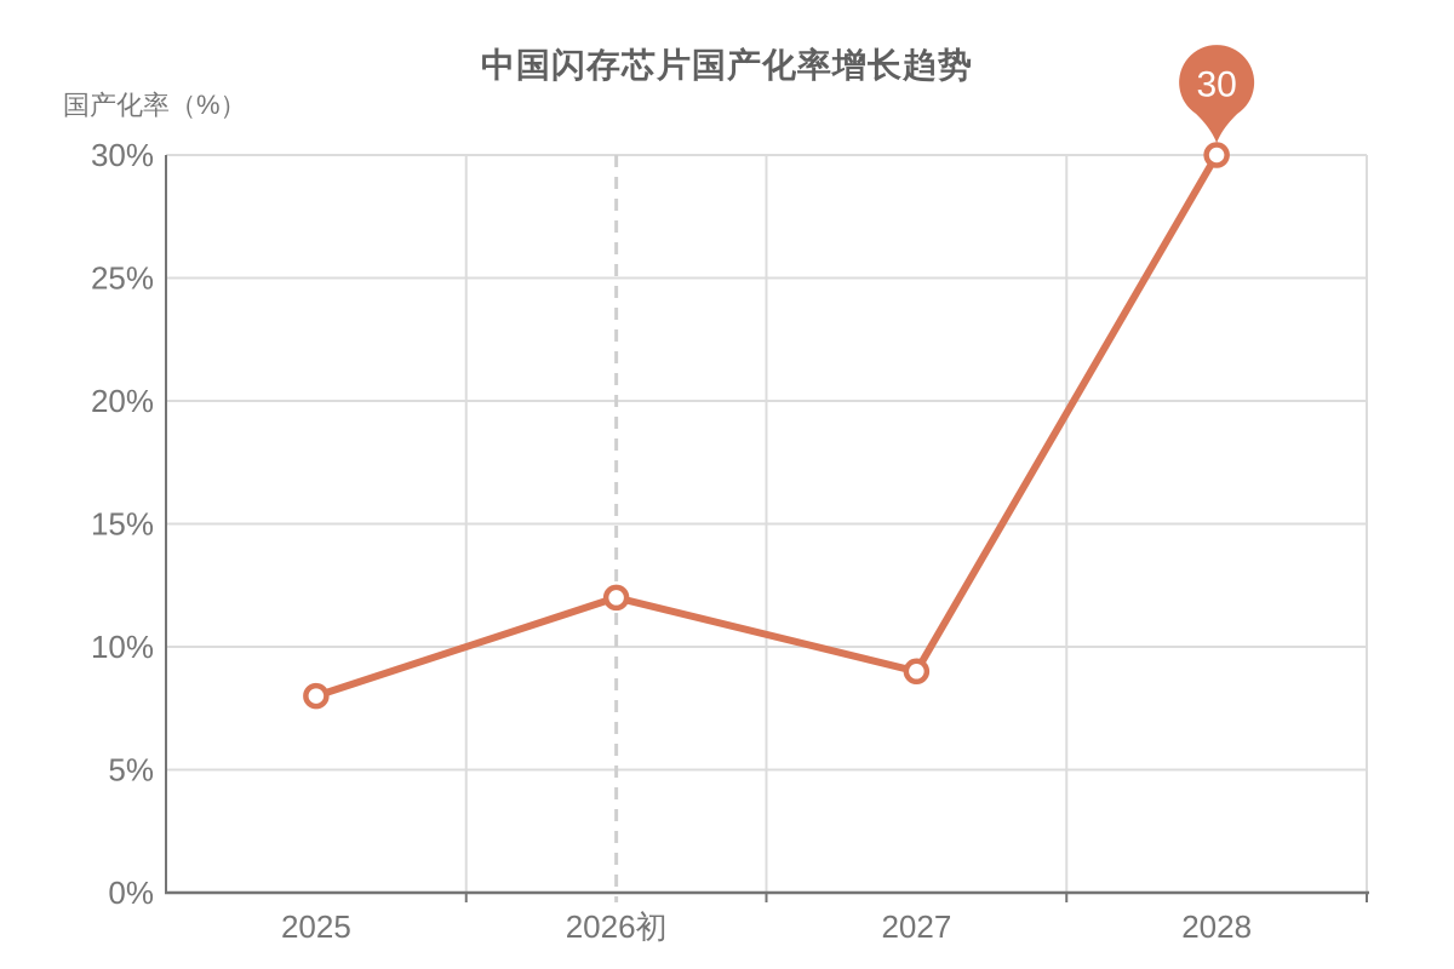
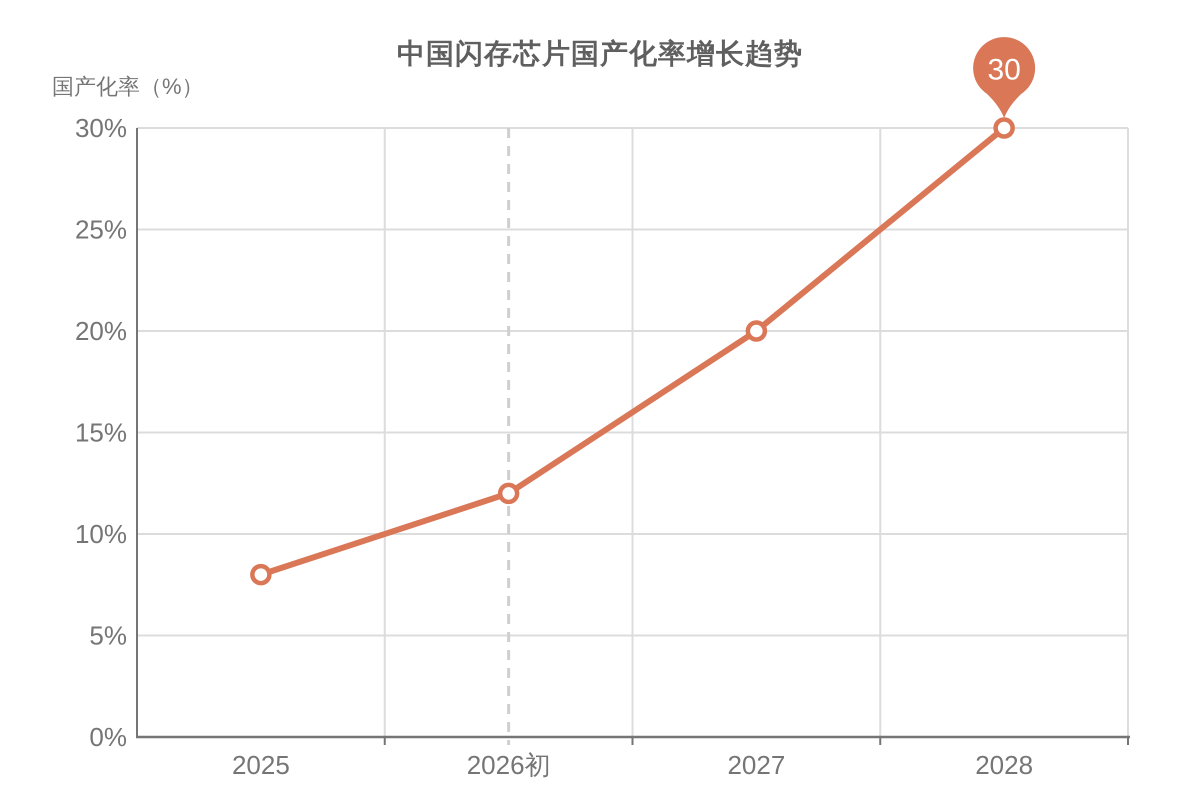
2027: 9% -> 20%
